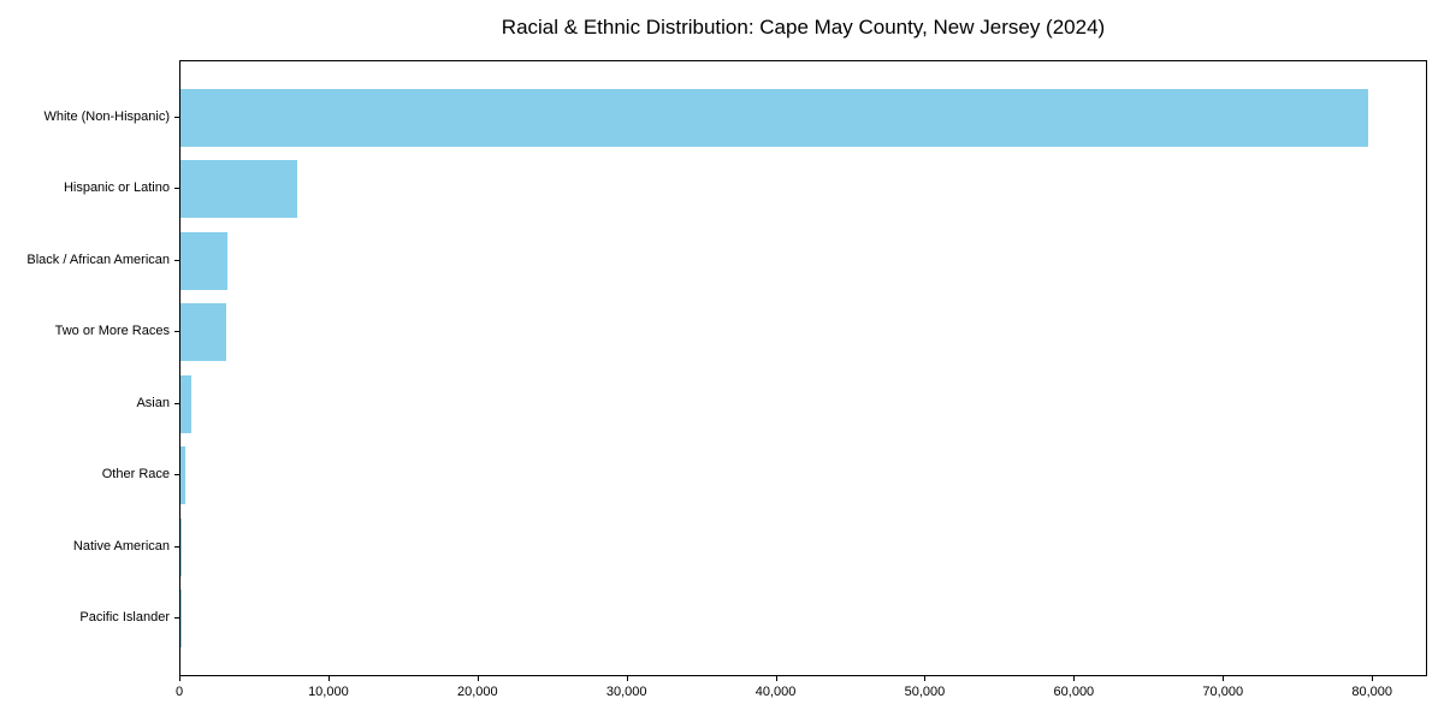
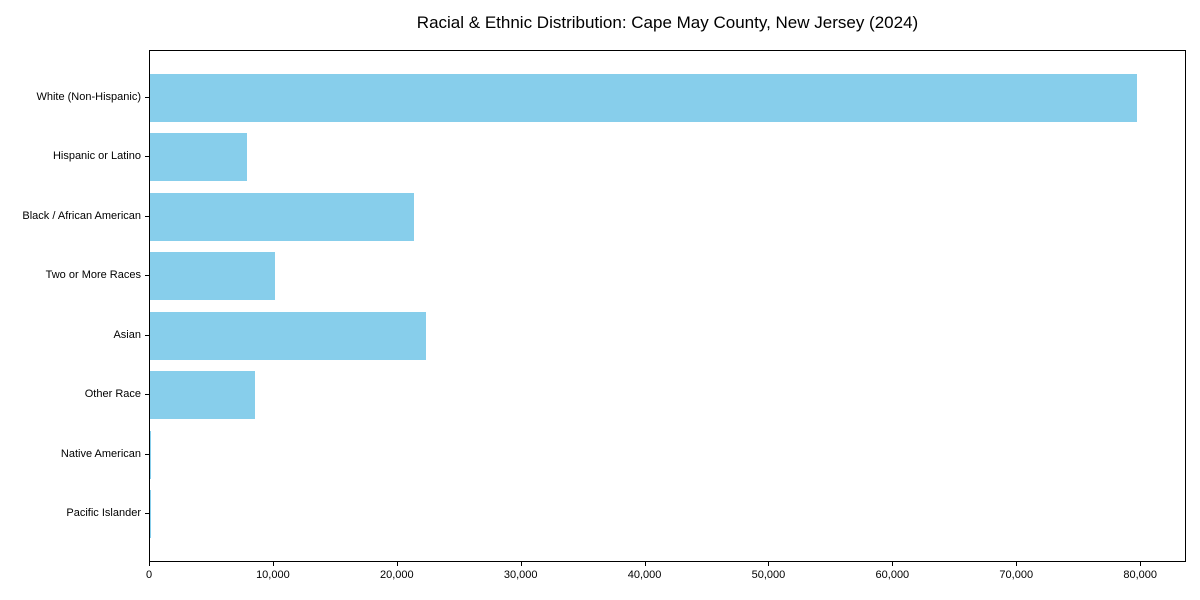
Black / African American: 3200 -> 21300
Two or More Races: 3100 -> 10100
Asian: 700 -> 22300
Other Race: 400 -> 8500
